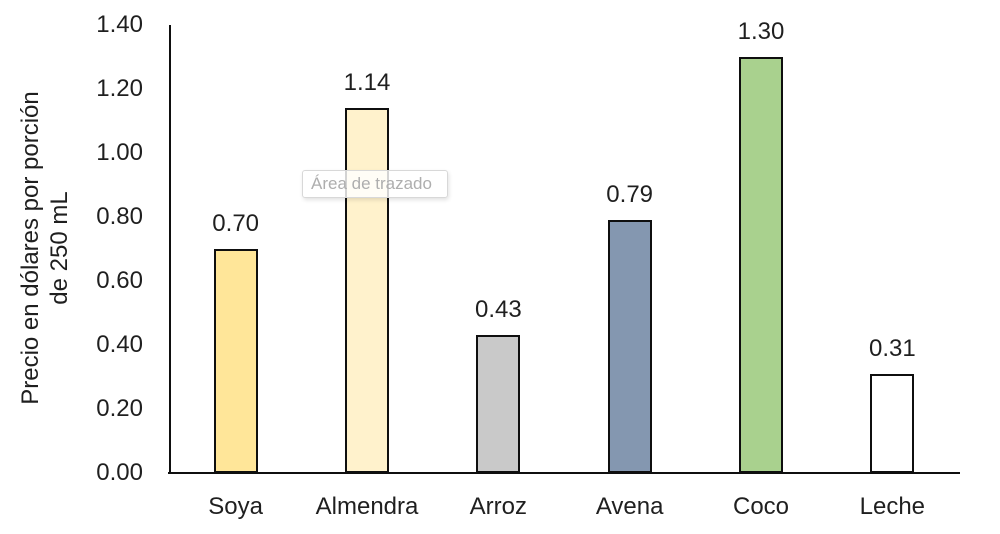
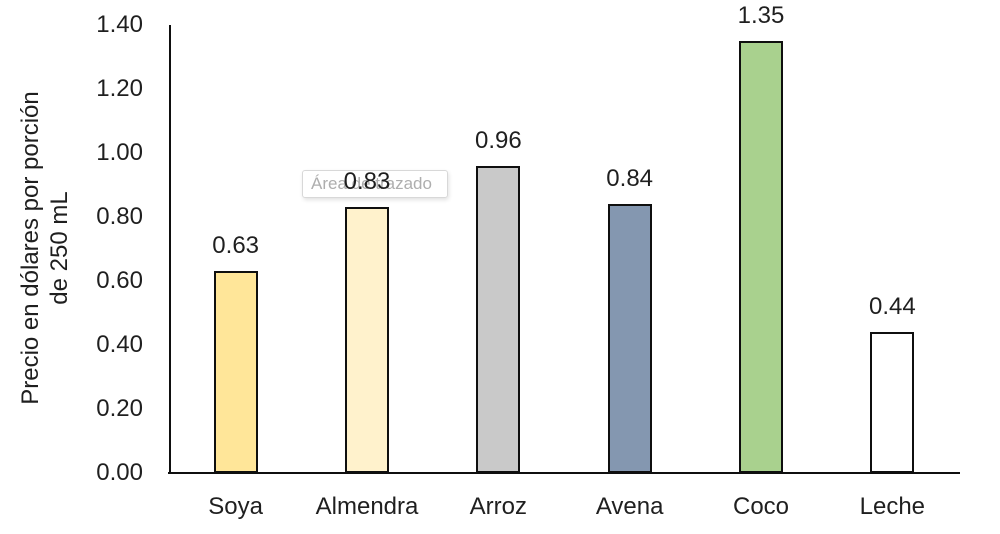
Soya: 0.70 -> 0.63
Almendra: 1.14 -> 0.83
Arroz: 0.43 -> 0.96
Avena: 0.79 -> 0.84
Coco: 1.30 -> 1.35
Leche: 0.31 -> 0.44
